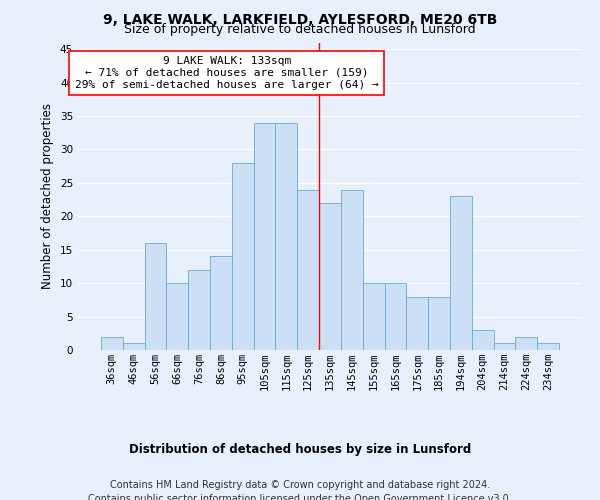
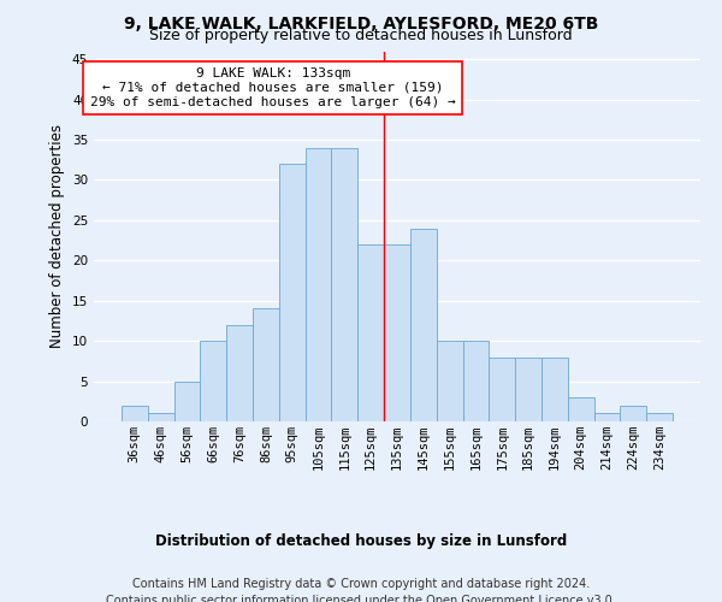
56sqm: 16 -> 5
95sqm: 28 -> 32
125sqm: 24 -> 22
194sqm: 23 -> 8
